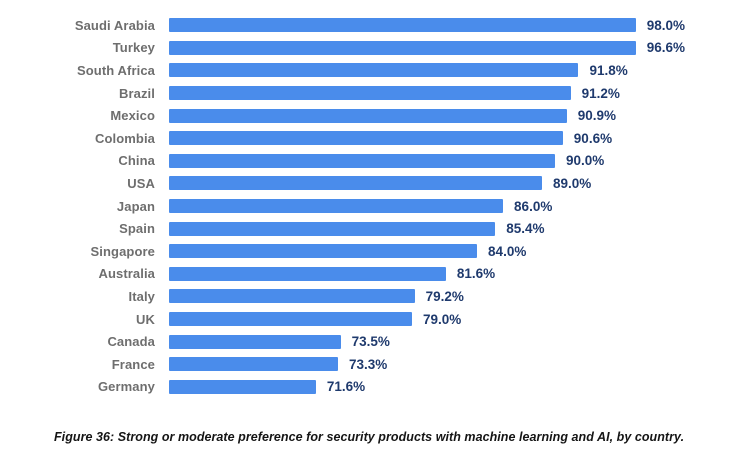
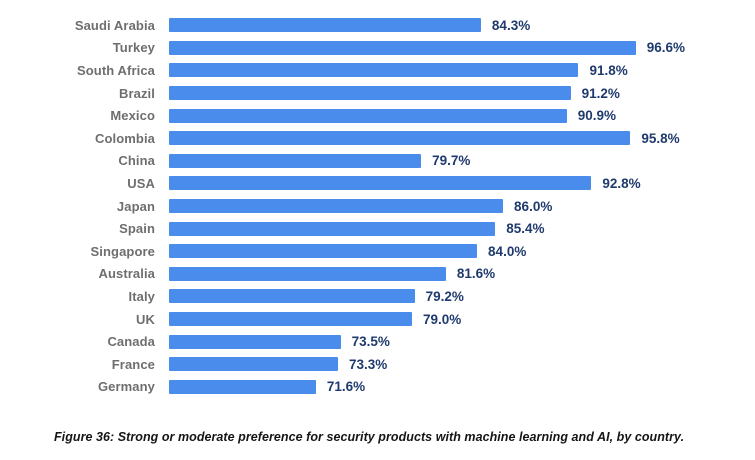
Saudi Arabia: 98.0% -> 84.3%
Colombia: 90.6% -> 95.8%
China: 90.0% -> 79.7%
USA: 89.0% -> 92.8%
